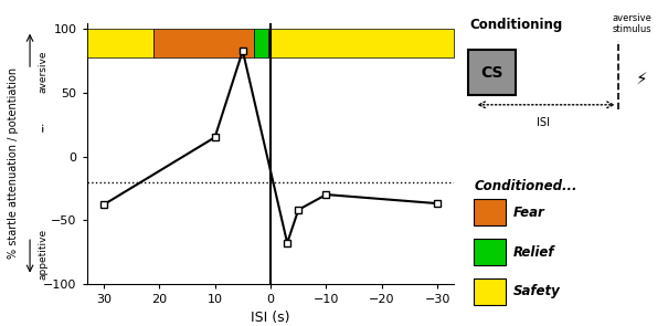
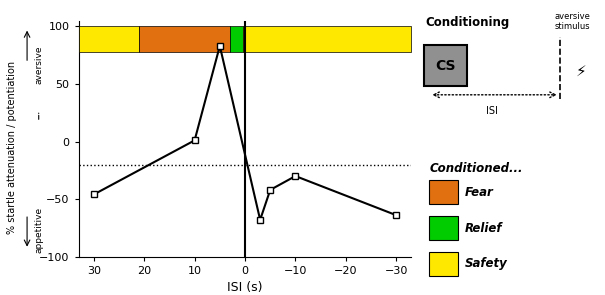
30: -38 -> -46
10: 15 -> 1
−30: -37 -> -64
